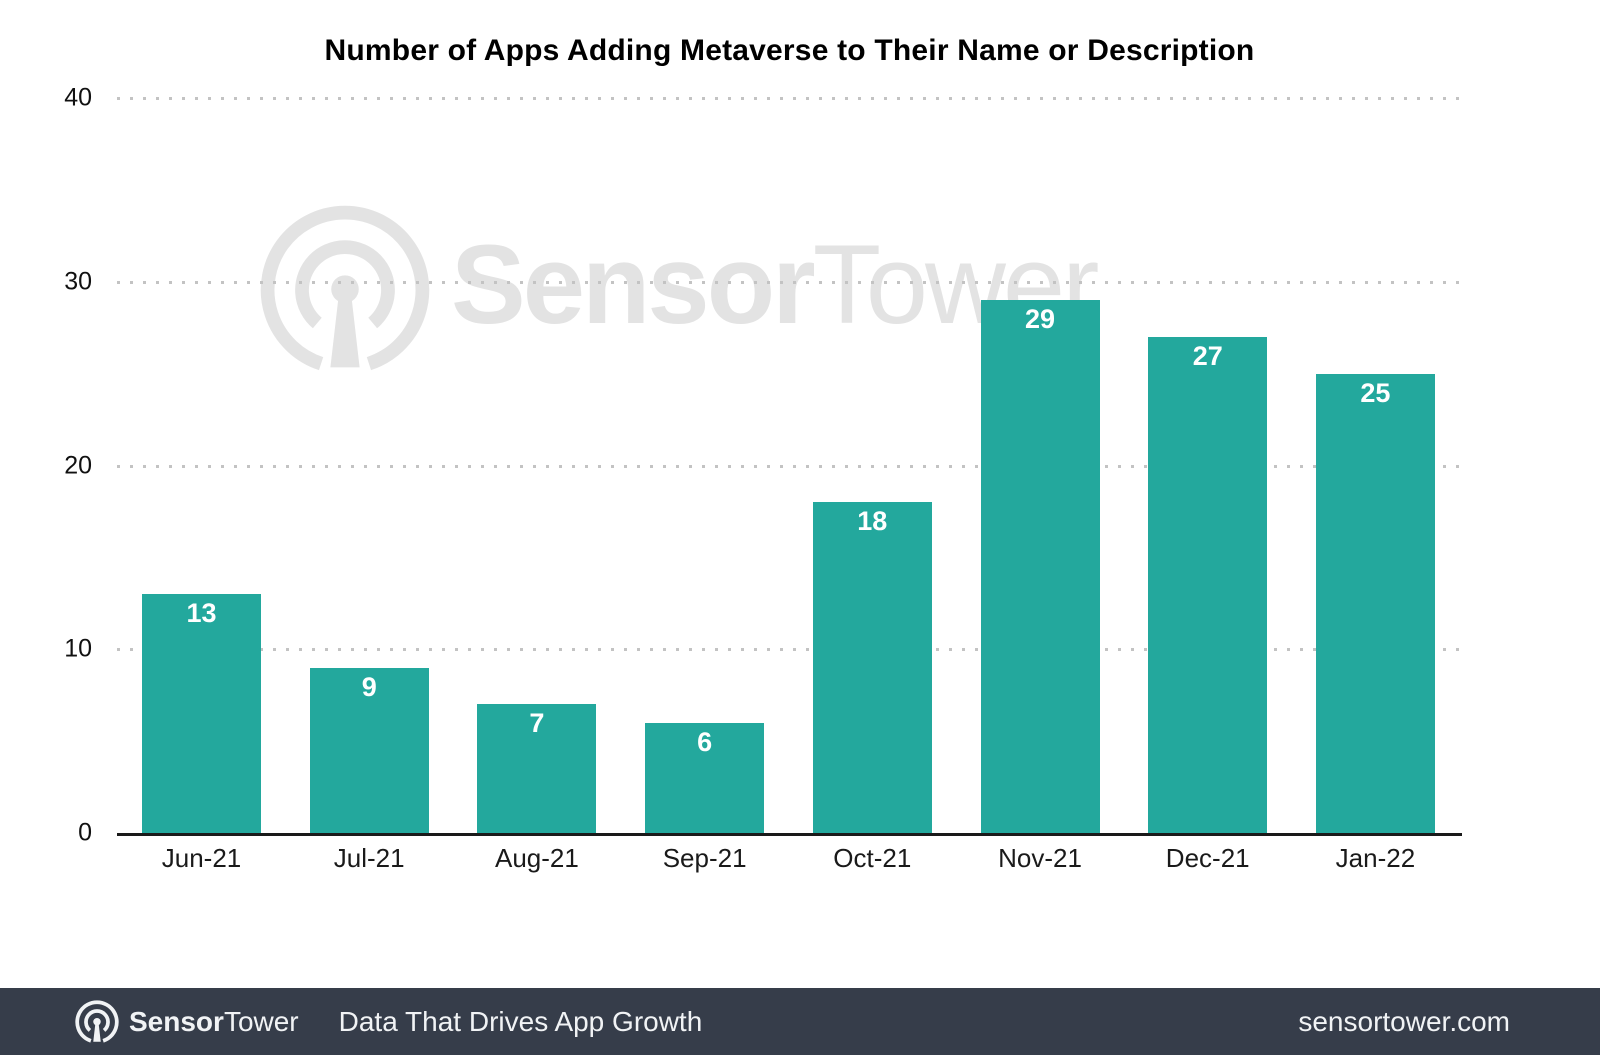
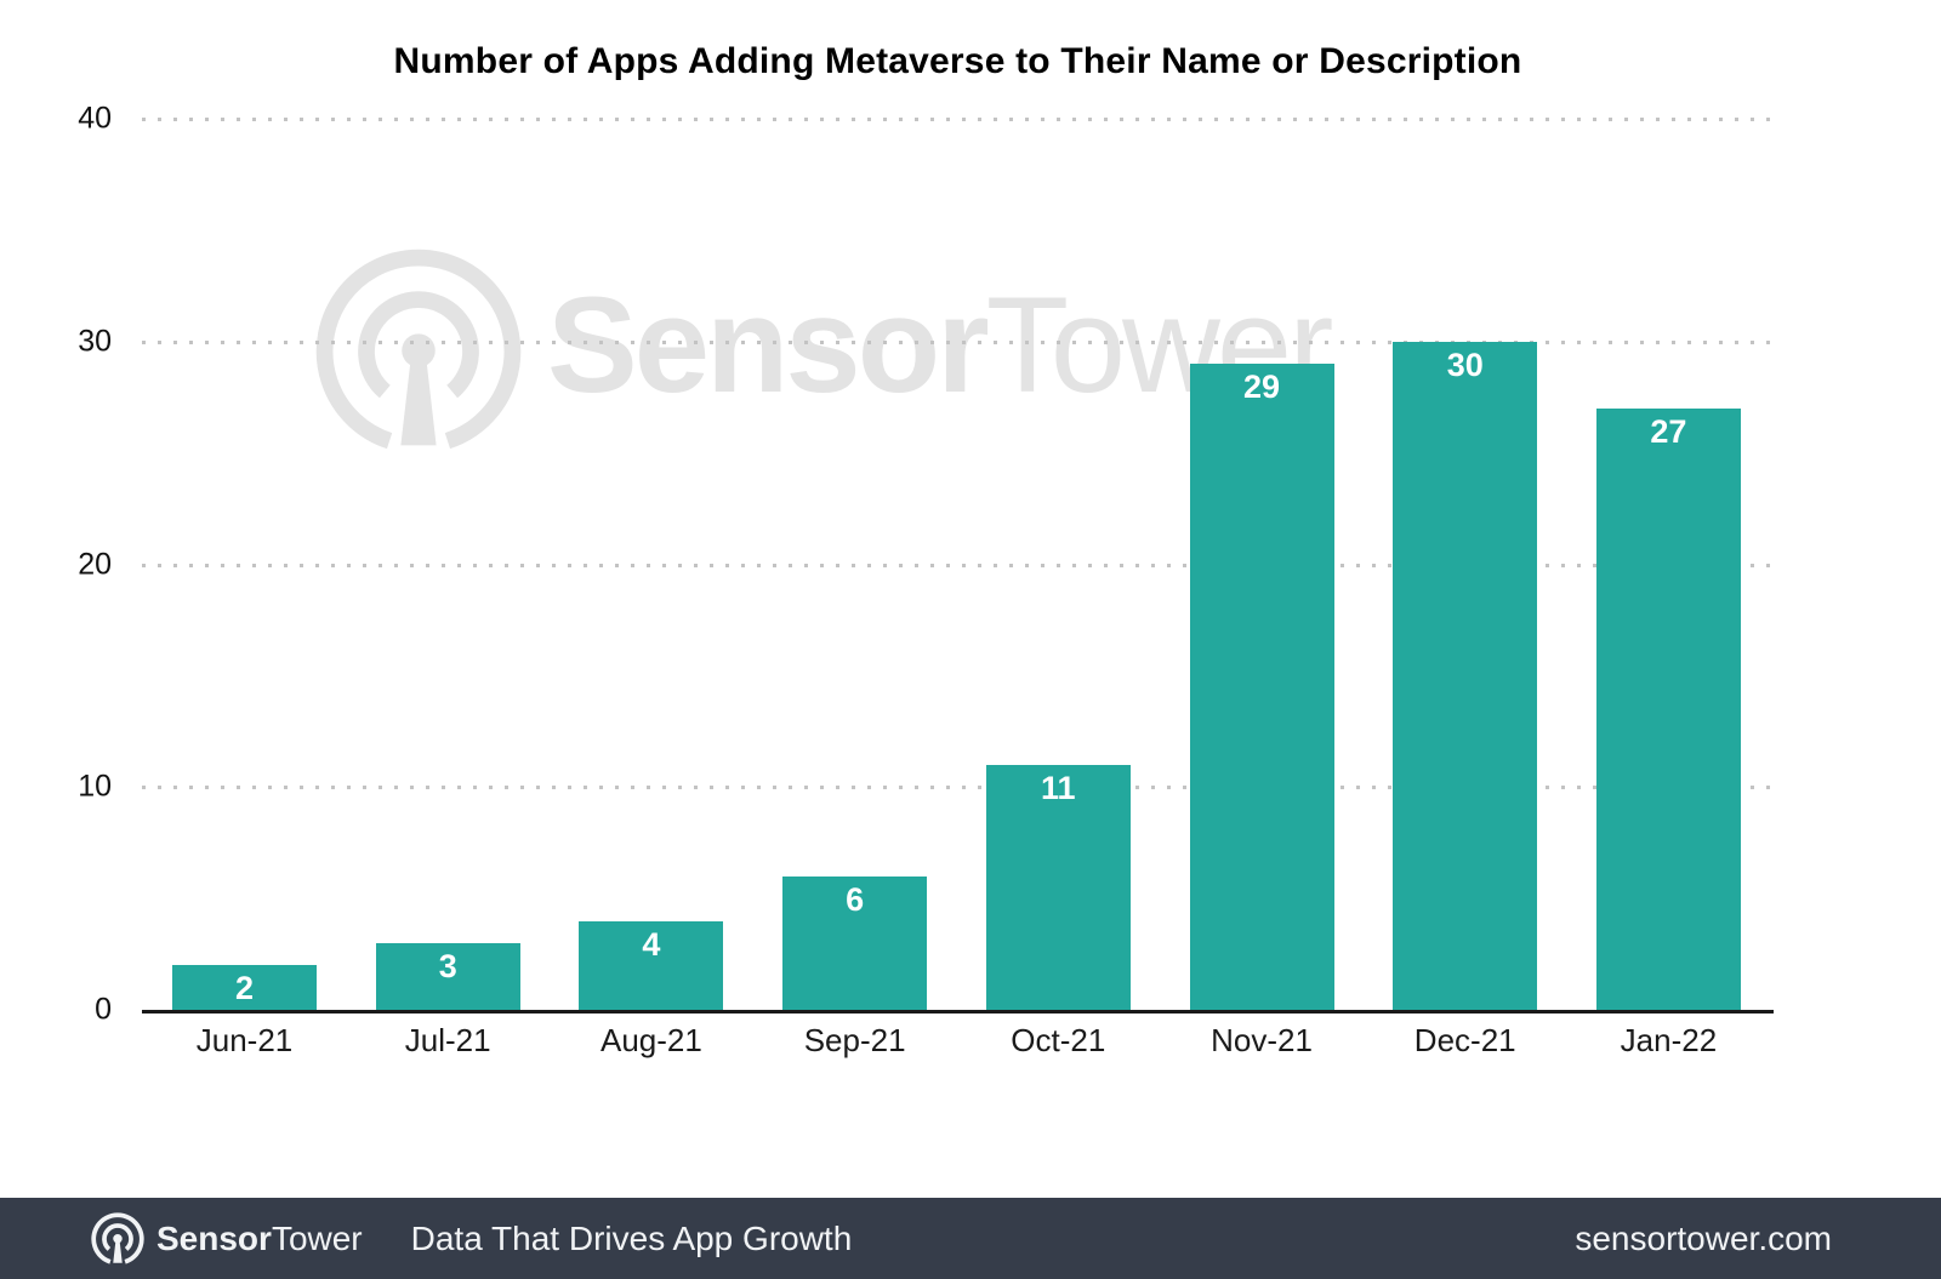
Jun-21: 13 -> 2
Jul-21: 9 -> 3
Aug-21: 7 -> 4
Oct-21: 18 -> 11
Dec-21: 27 -> 30
Jan-22: 25 -> 27
